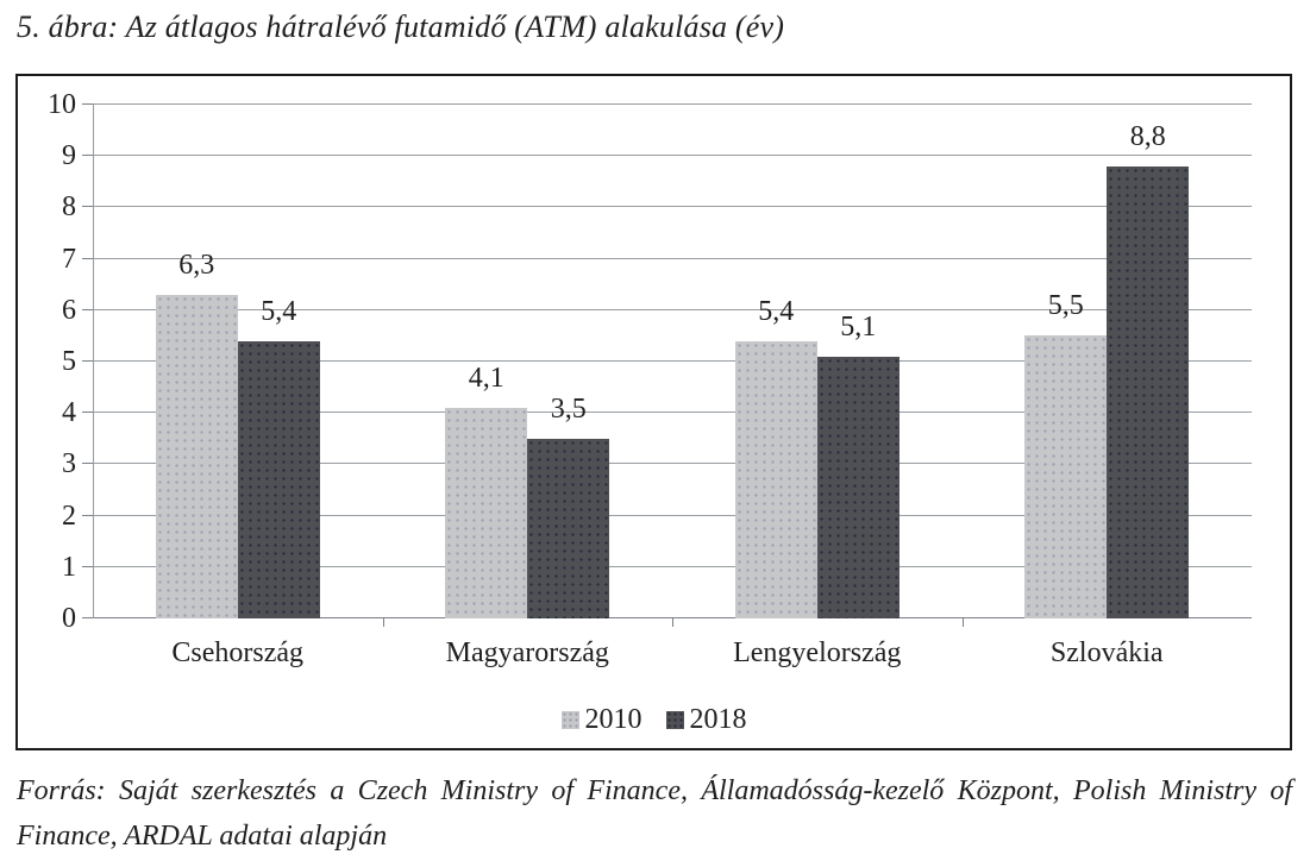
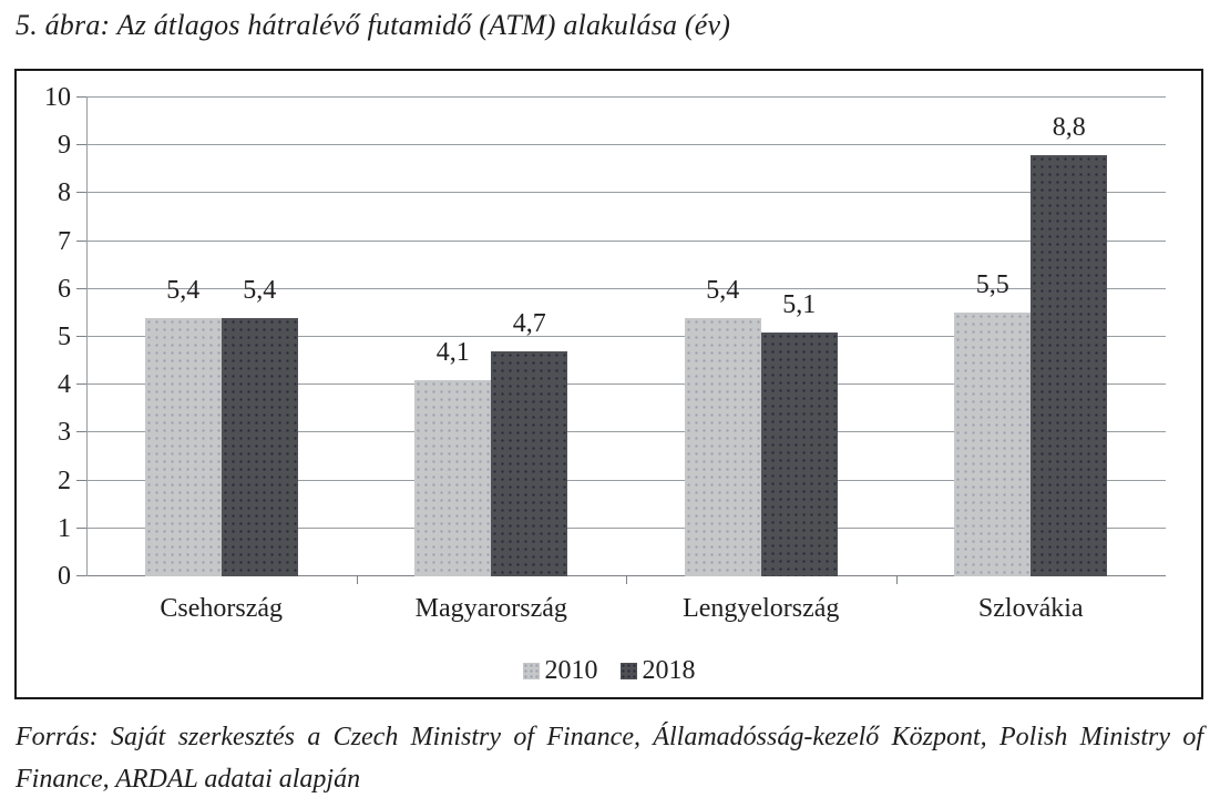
2010/Csehország: 6,3 -> 5,4
2018/Magyarország: 3,5 -> 4,7
